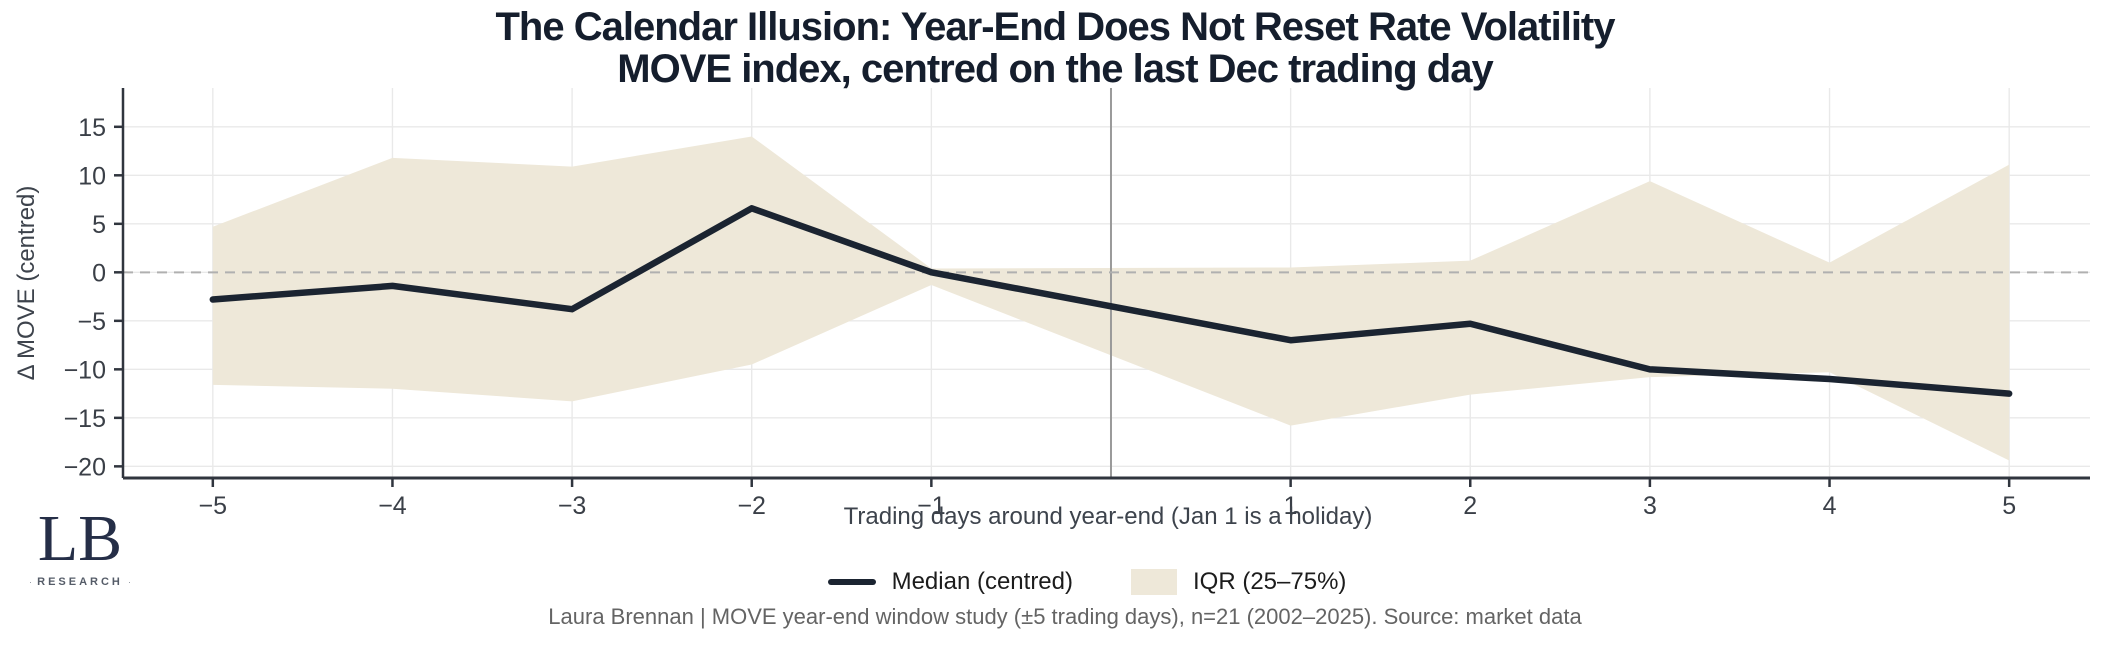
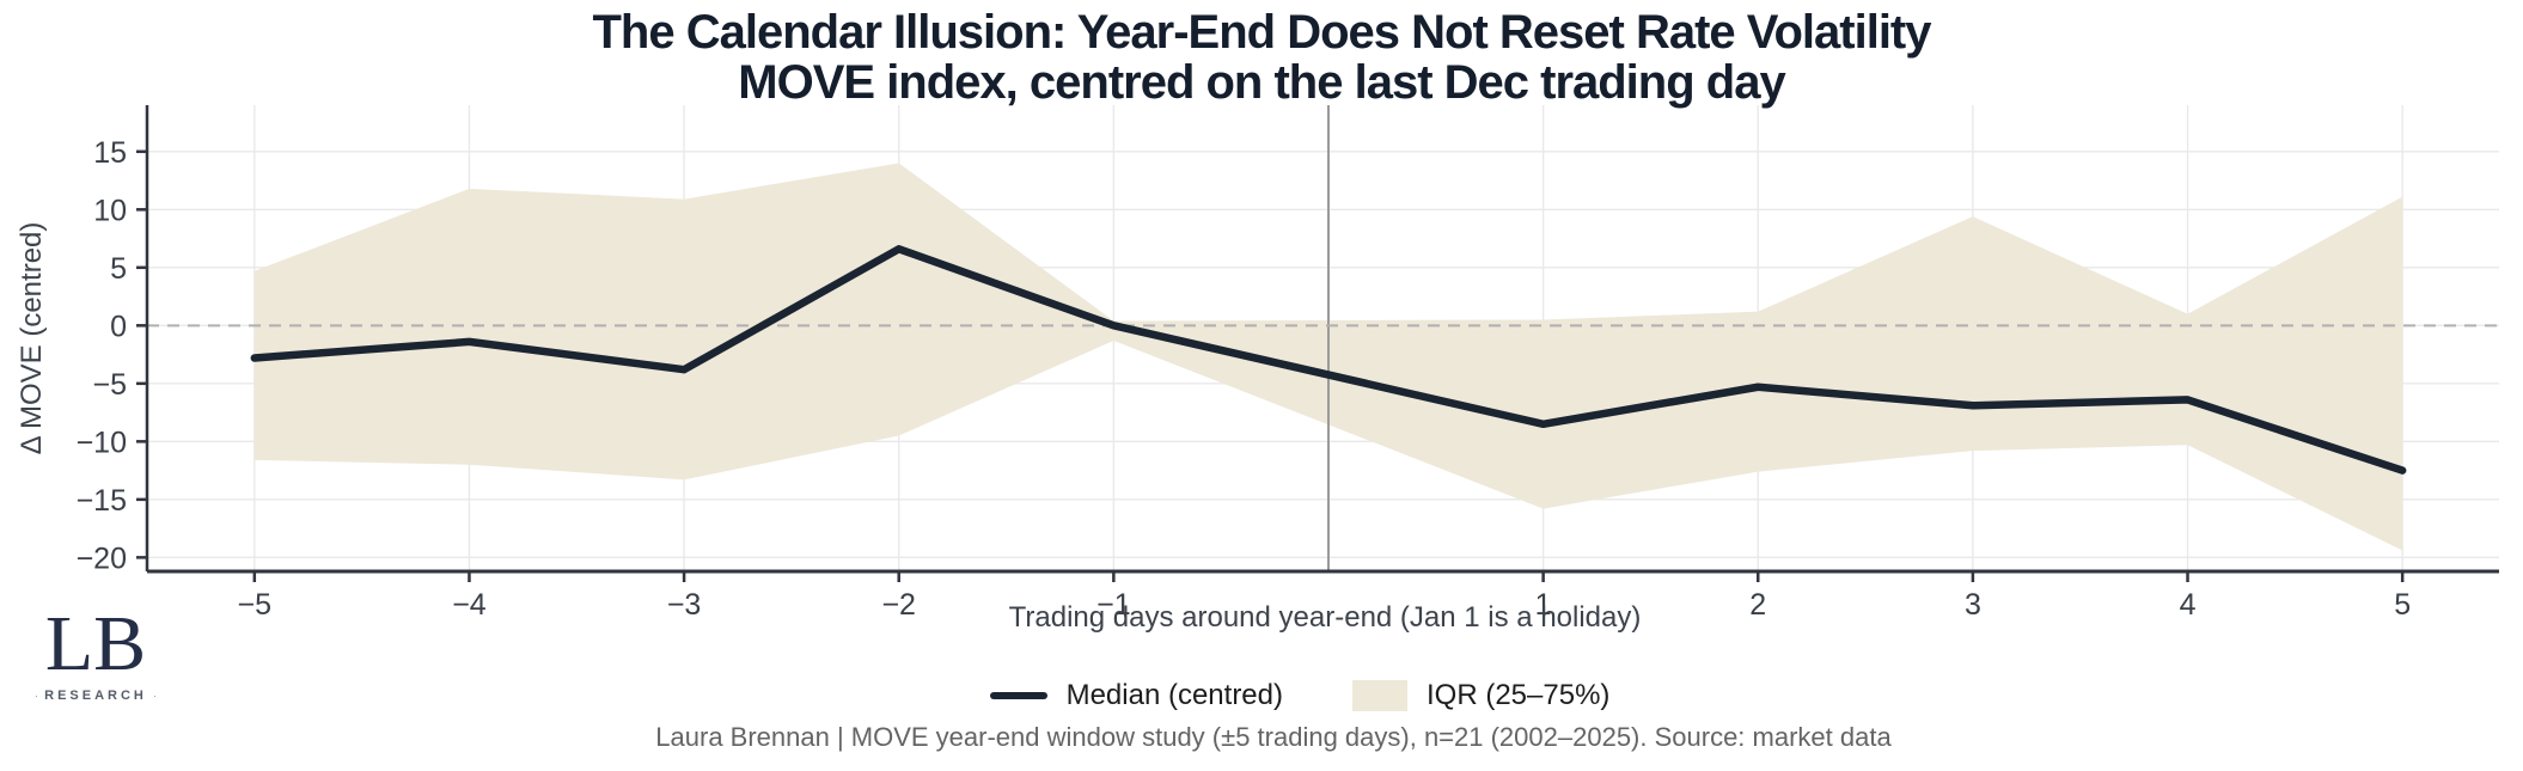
1: -7 -> -8
3: -10 -> -7
4: -11 -> -6
